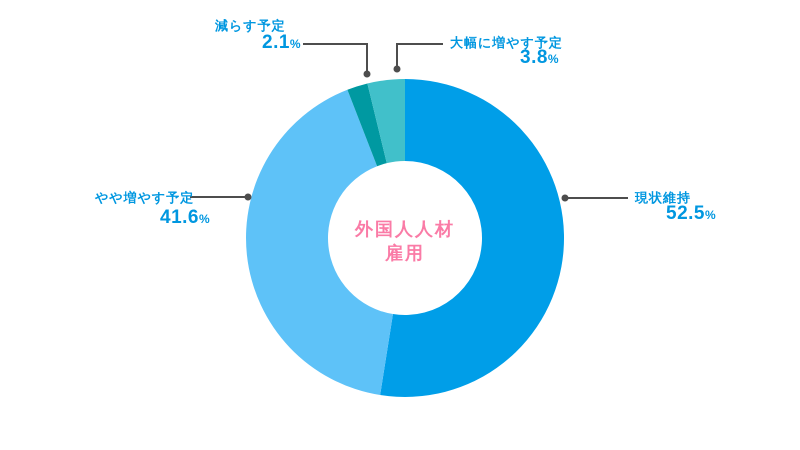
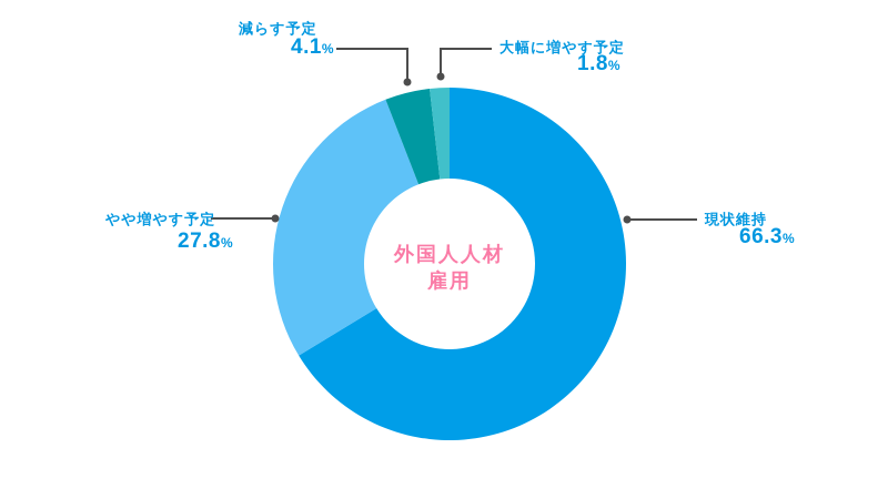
現状維持: 52.5 -> 66.3
やや増やす予定: 41.6 -> 27.8
減らす予定: 2.1 -> 4.1
大幅に増やす予定: 3.8 -> 1.8
